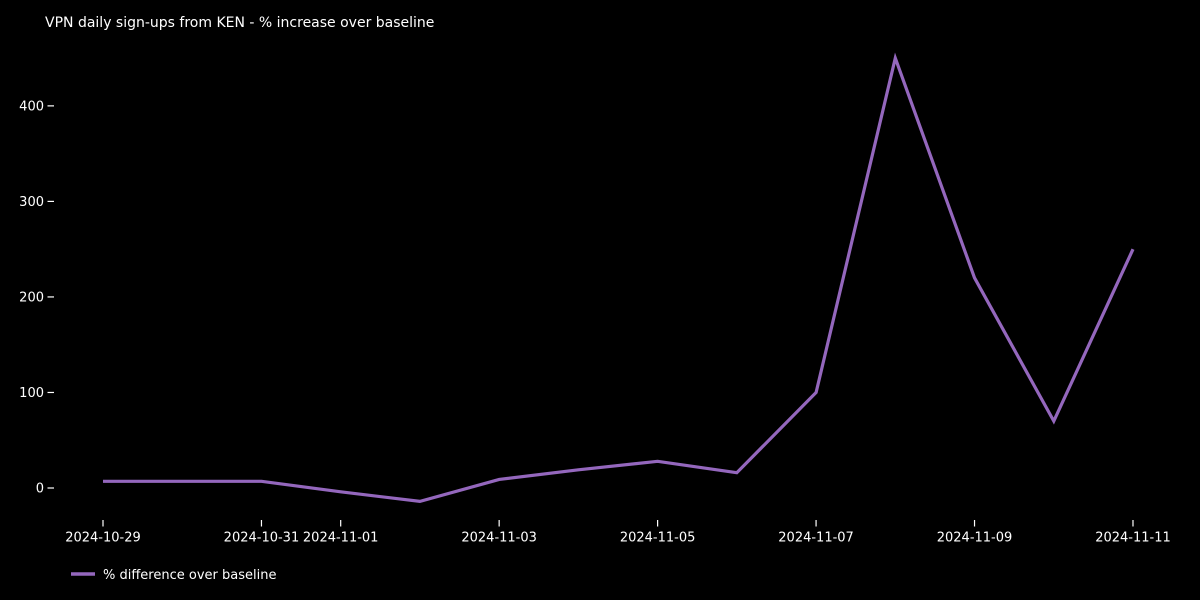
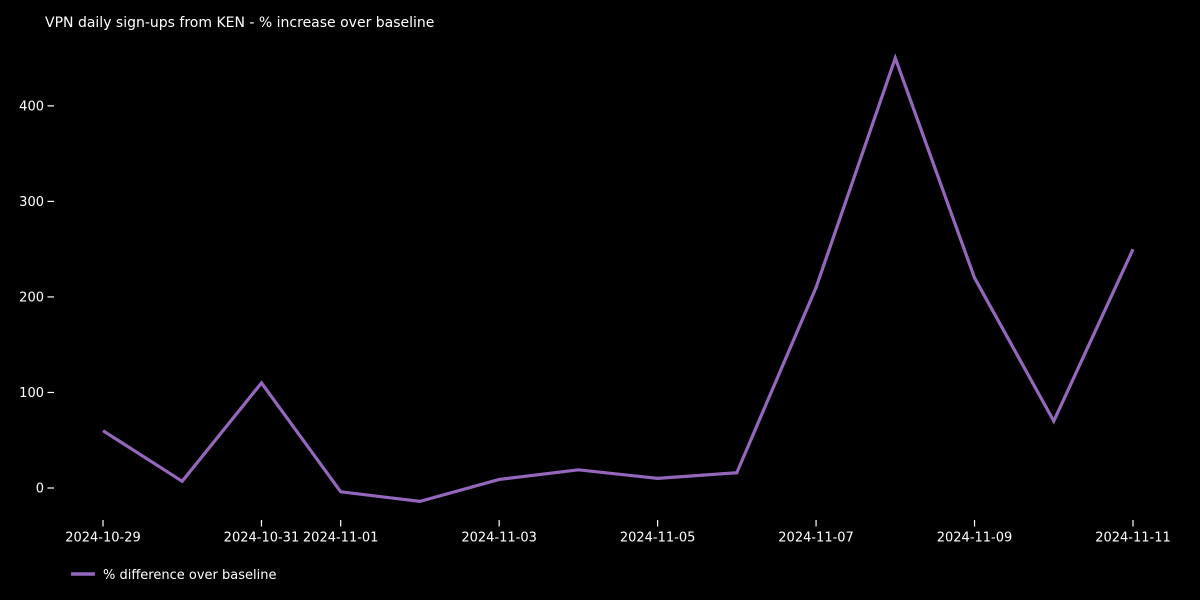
2024-10-29: 10 -> 60
2024-10-31: 10 -> 110
2024-11-05: 30 -> 10
2024-11-07: 100 -> 210
